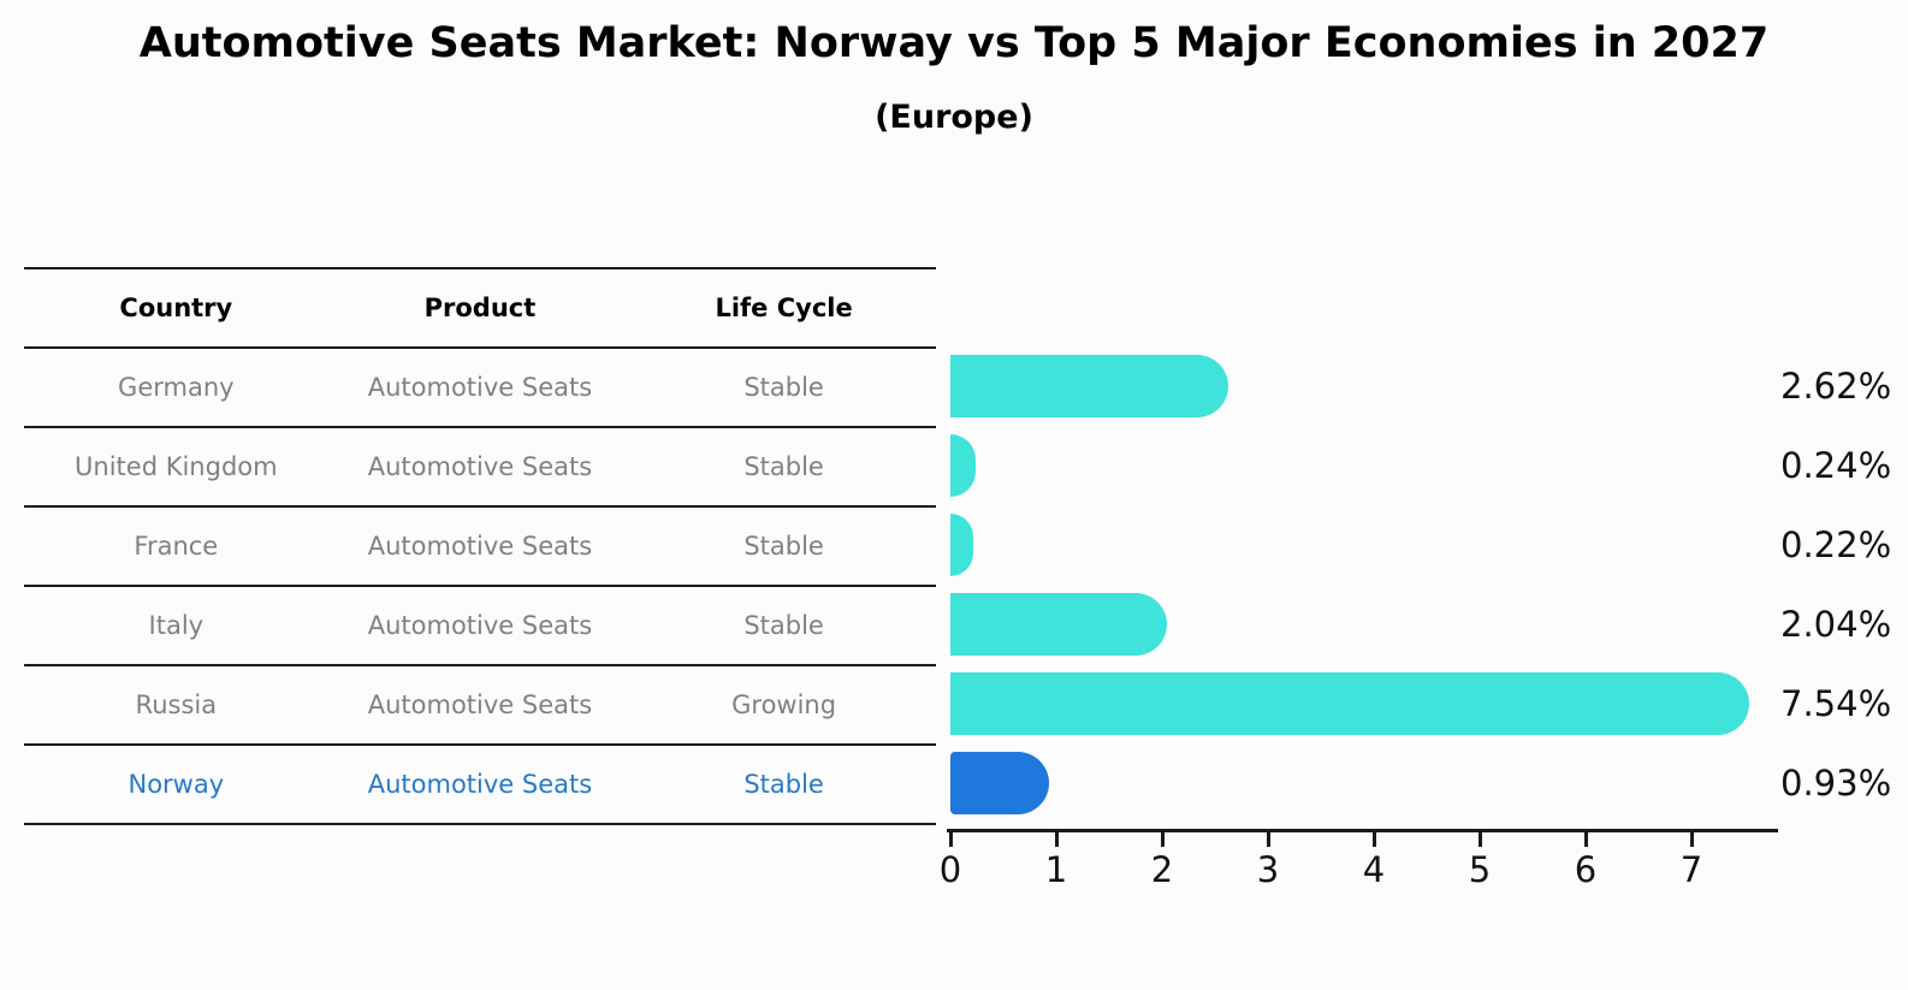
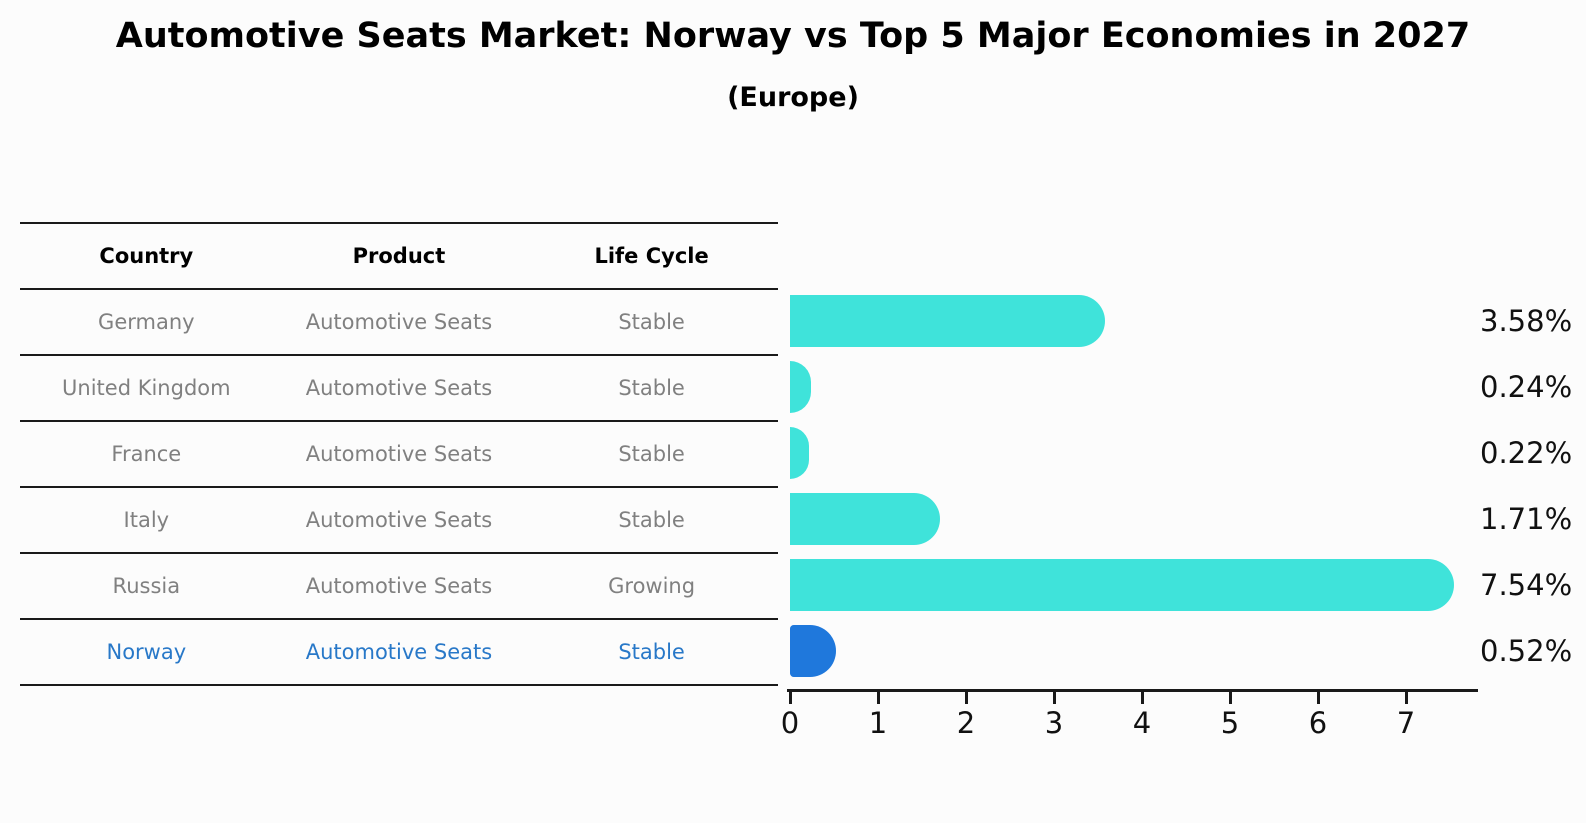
Germany: 2.62% -> 3.58%
Italy: 2.04% -> 1.71%
Norway: 0.93% -> 0.52%
